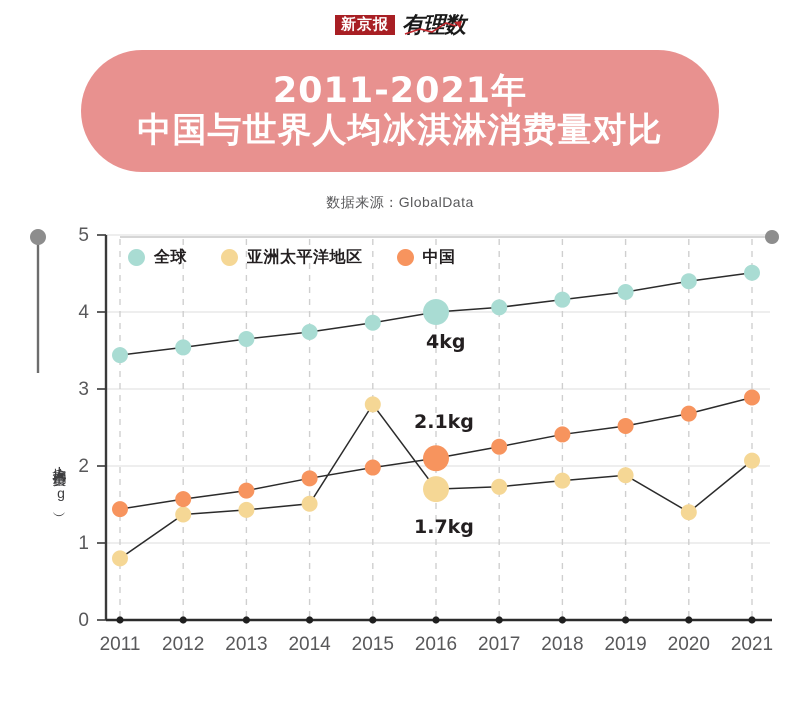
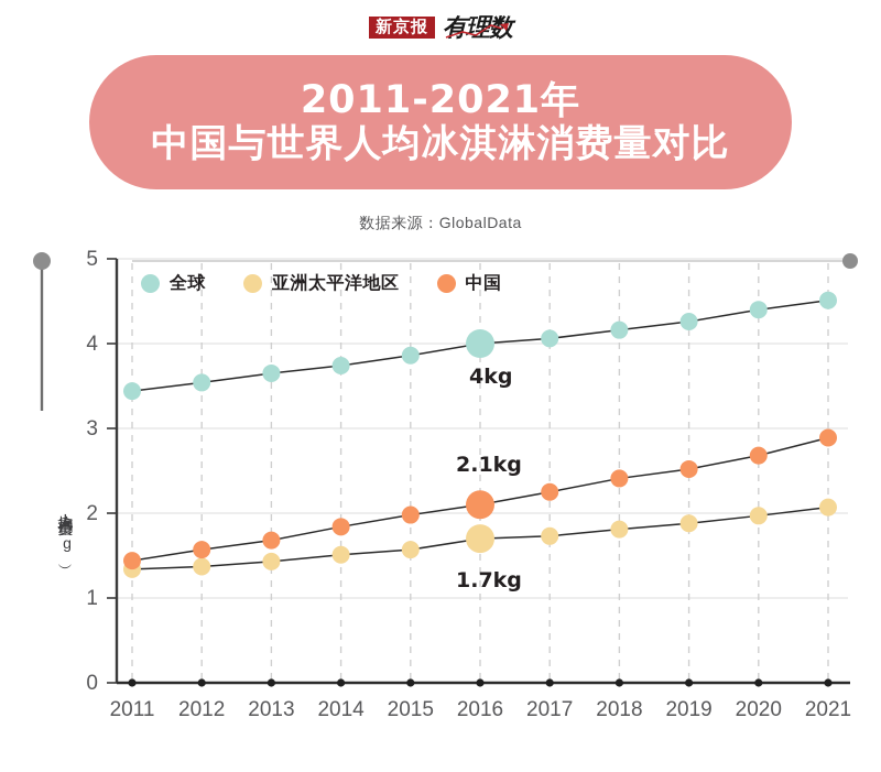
亚洲太平洋地区/2011: 0.8 -> 1.3
亚洲太平洋地区/2015: 2.8 -> 1.6
亚洲太平洋地区/2020: 1.4 -> 2.0
